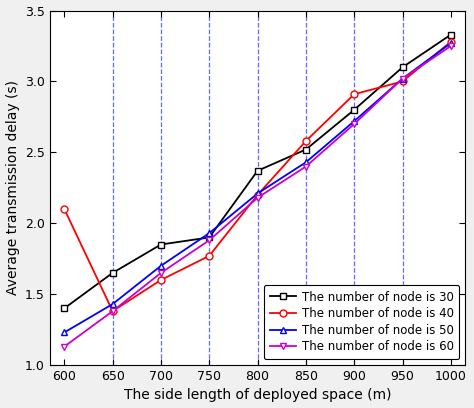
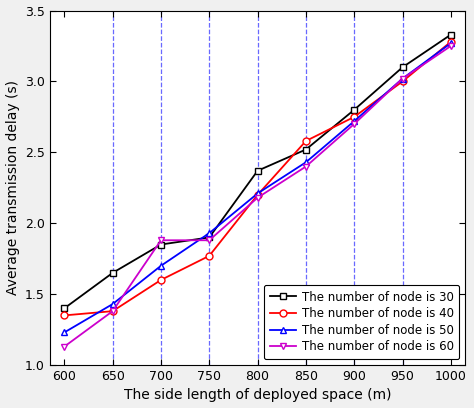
The number of node is 40/600: 2.10 -> 1.35
The number of node is 60/700: 1.65 -> 1.88
The number of node is 40/900: 2.91 -> 2.75
